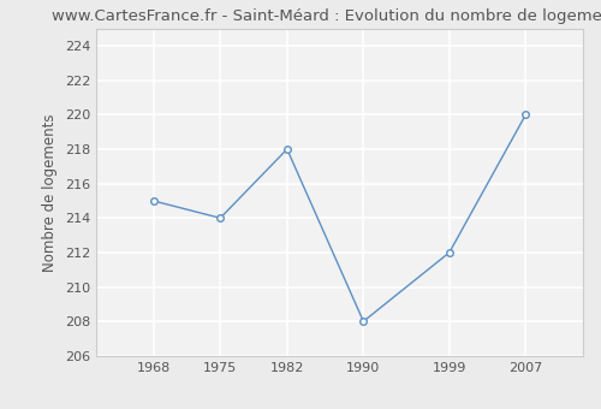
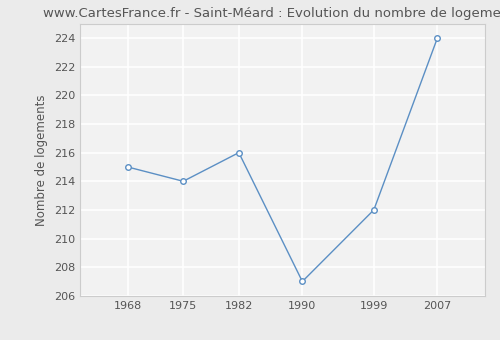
1982: 218 -> 216
1990: 208 -> 207
2007: 220 -> 224
